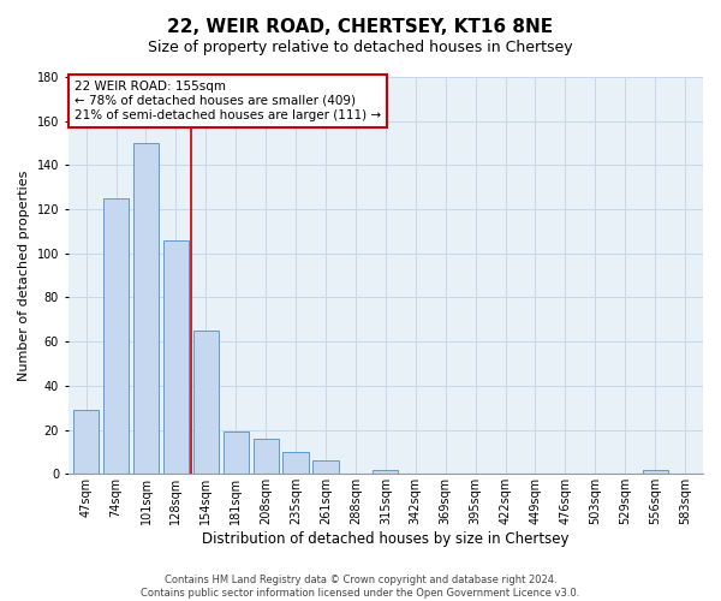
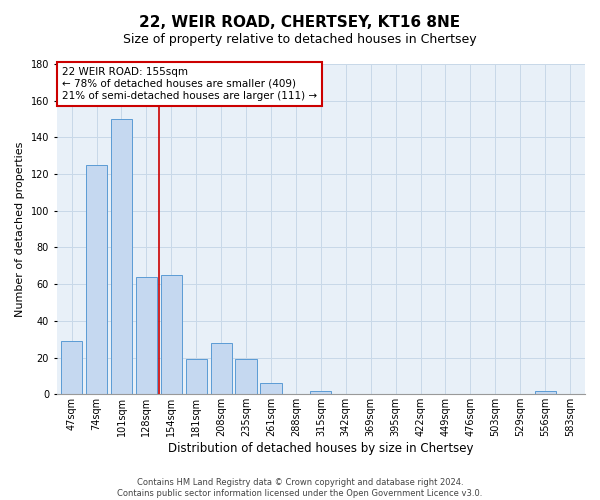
128sqm: 106 -> 64
208sqm: 16 -> 28
235sqm: 10 -> 19
